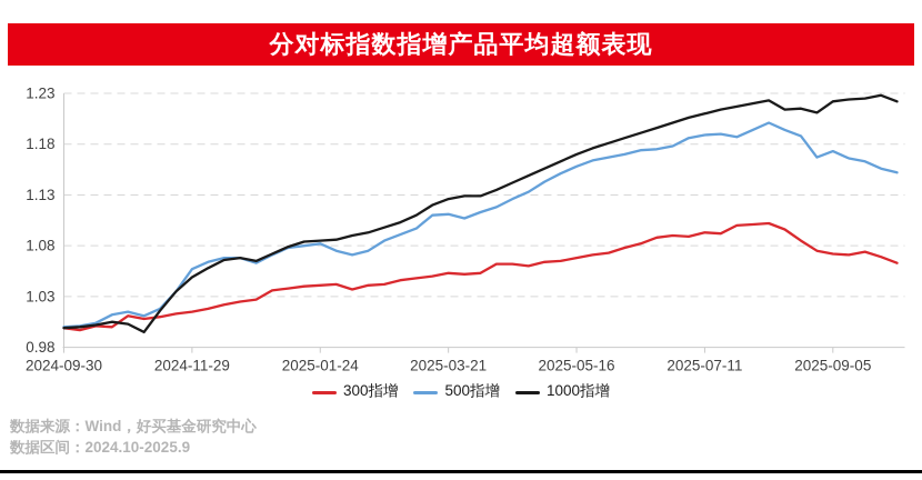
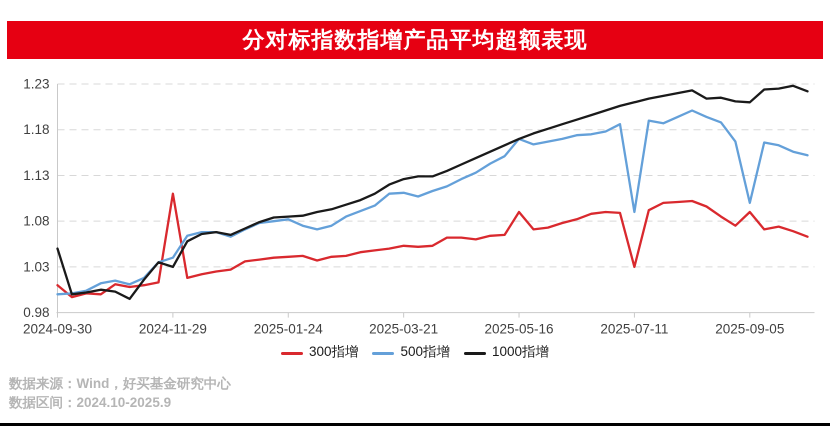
300指增/2024-09-30: 1.00 -> 1.01
1000指增/2024-09-30: 1.00 -> 1.05
300指增/2024-11-29: 1.01 -> 1.11
500指增/2024-11-29: 1.06 -> 1.04
1000指增/2024-11-29: 1.05 -> 1.03
300指增/2025-05-16: 1.07 -> 1.09
500指增/2025-05-16: 1.16 -> 1.17
300指增/2025-07-11: 1.09 -> 1.03
500指增/2025-07-11: 1.19 -> 1.09
300指增/2025-09-05: 1.07 -> 1.09
500指增/2025-09-05: 1.17 -> 1.10
1000指增/2025-09-05: 1.22 -> 1.21
